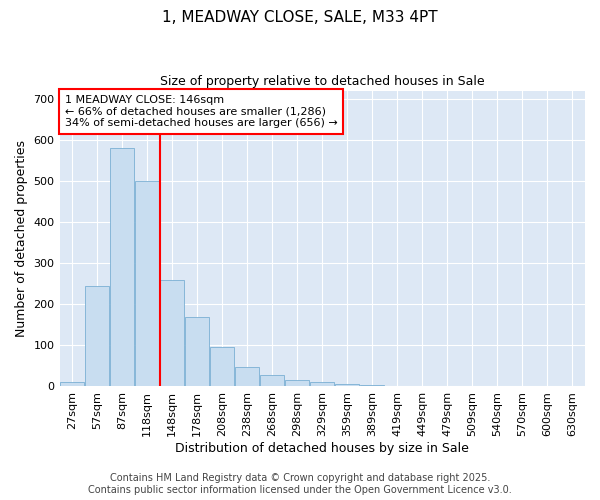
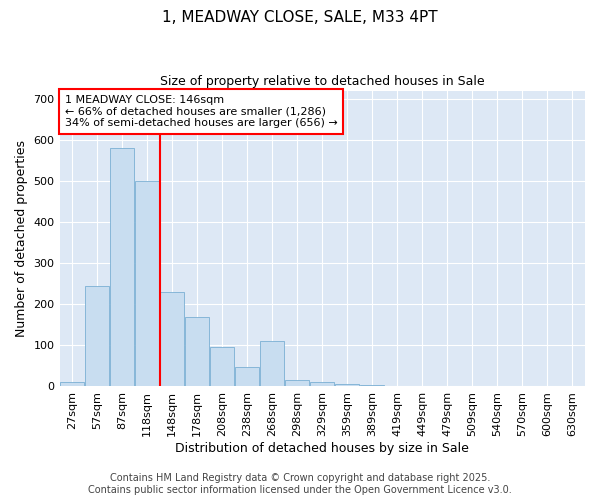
148sqm: 260 -> 230
268sqm: 27 -> 110
